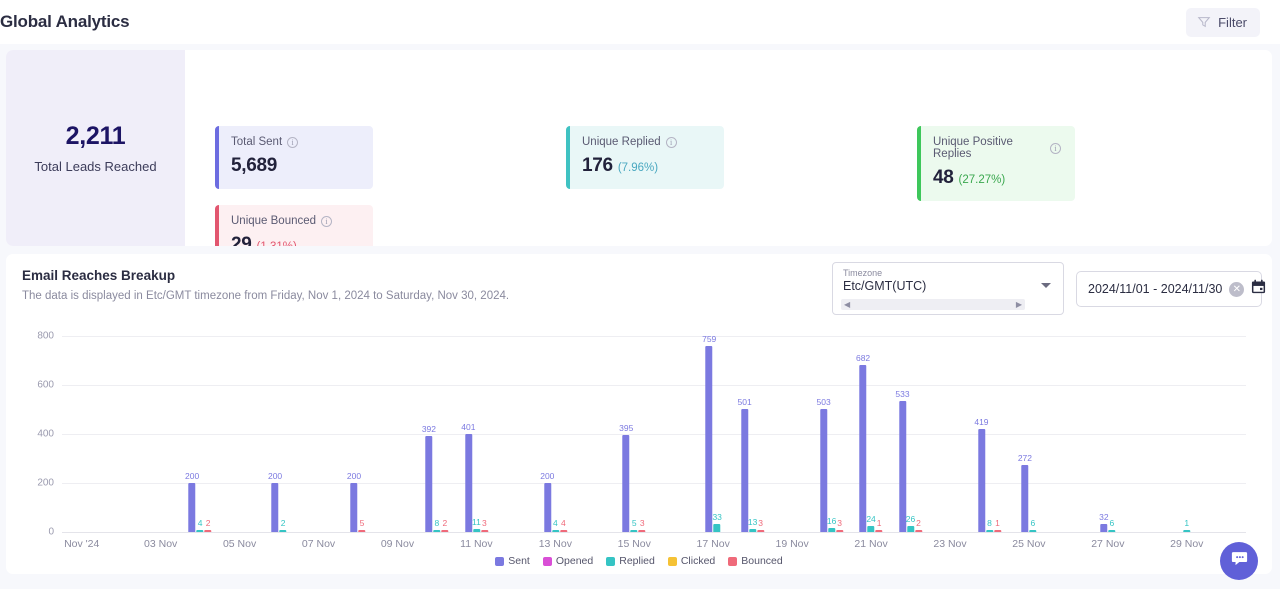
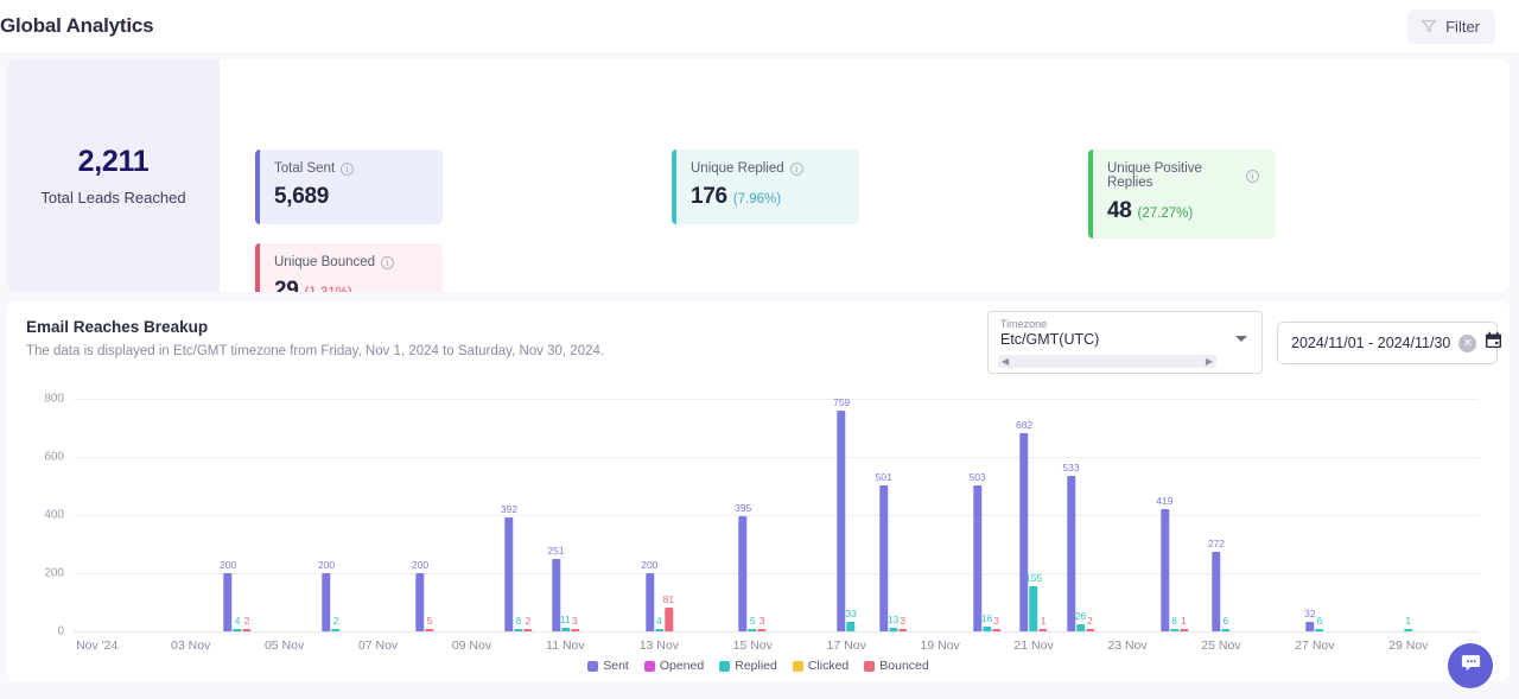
Sent/11 Nov: 401 -> 251
Bounced/13 Nov: 4 -> 81
Replied/21 Nov: 24 -> 155
